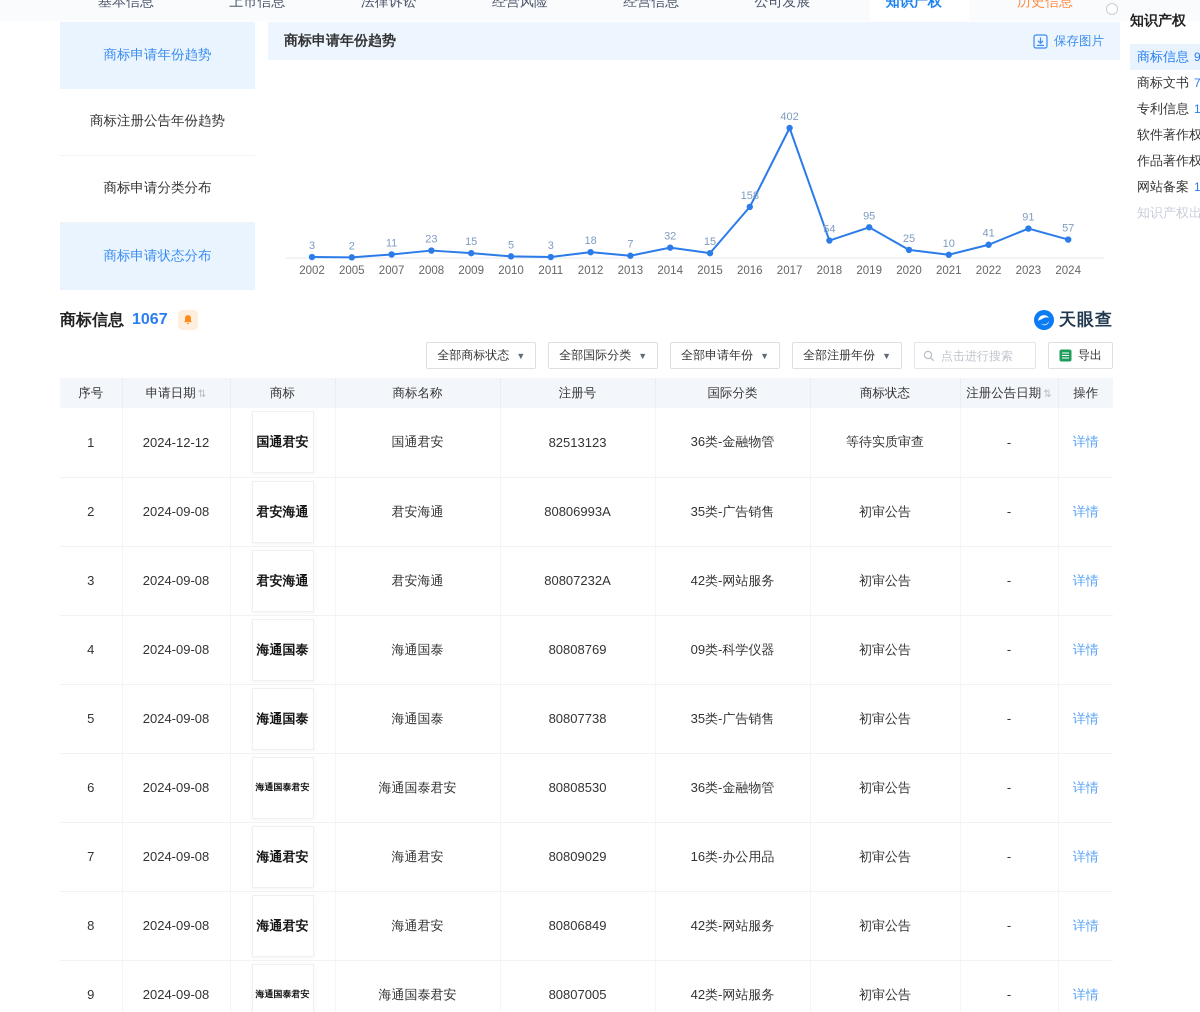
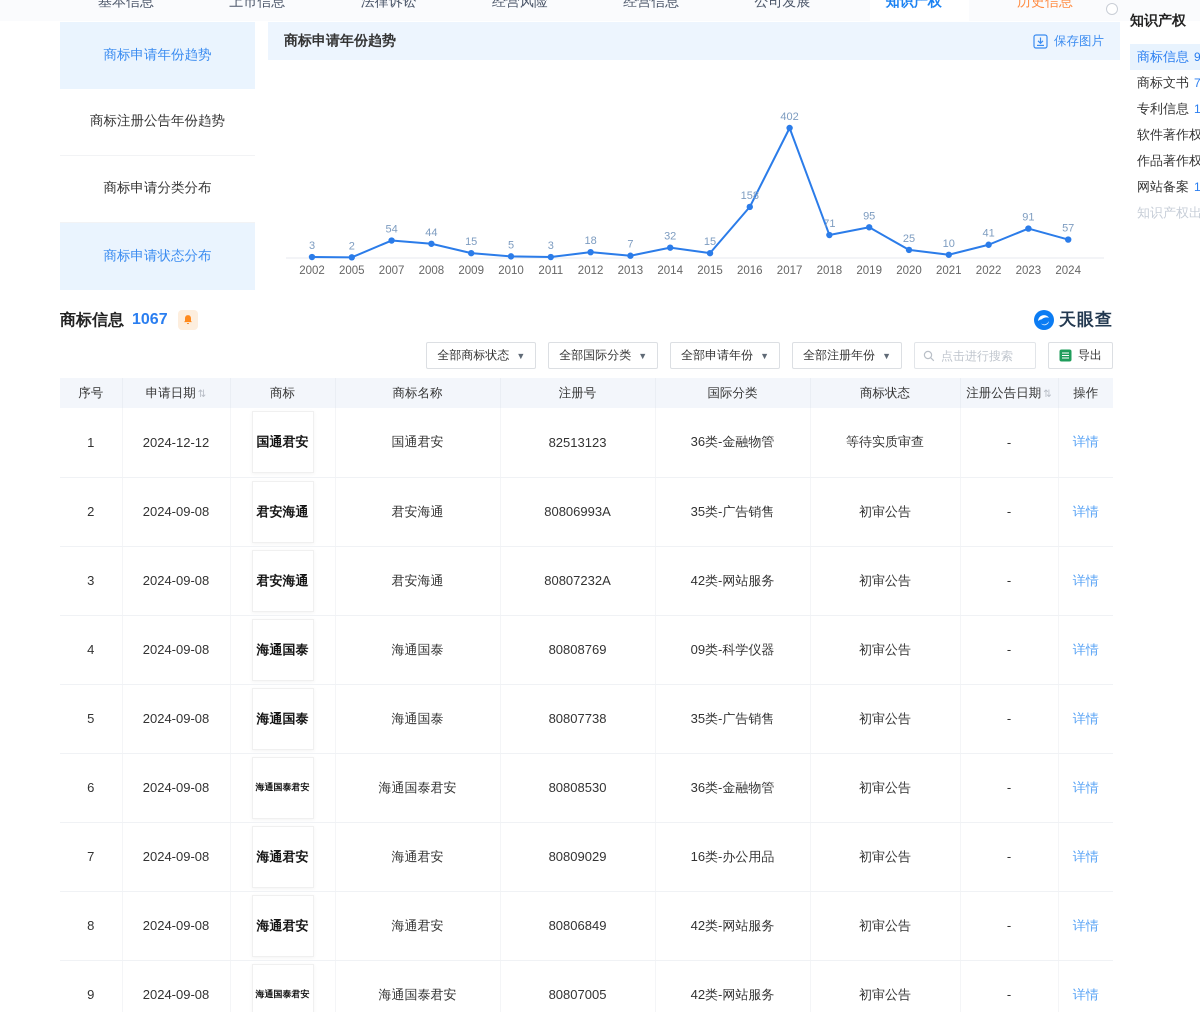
2007: 11 -> 54
2008: 23 -> 44
2018: 54 -> 71
